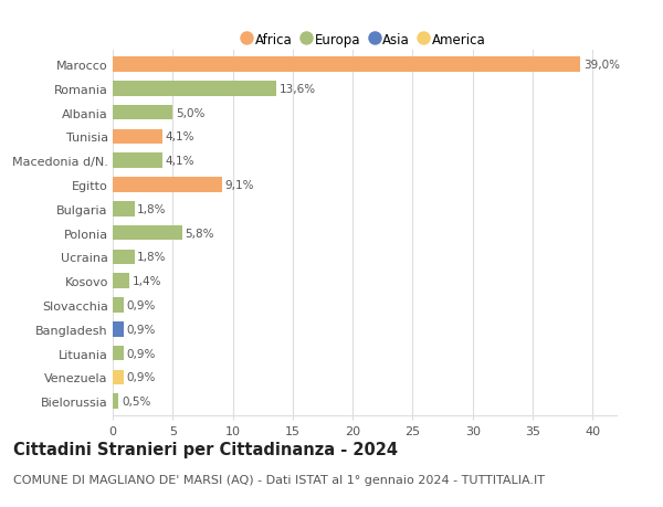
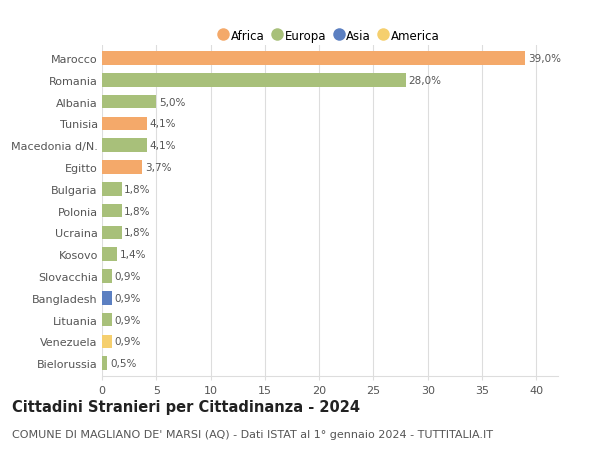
Romania: 13,6% -> 28,0%
Egitto: 9,1% -> 3,7%
Polonia: 5,8% -> 1,8%
